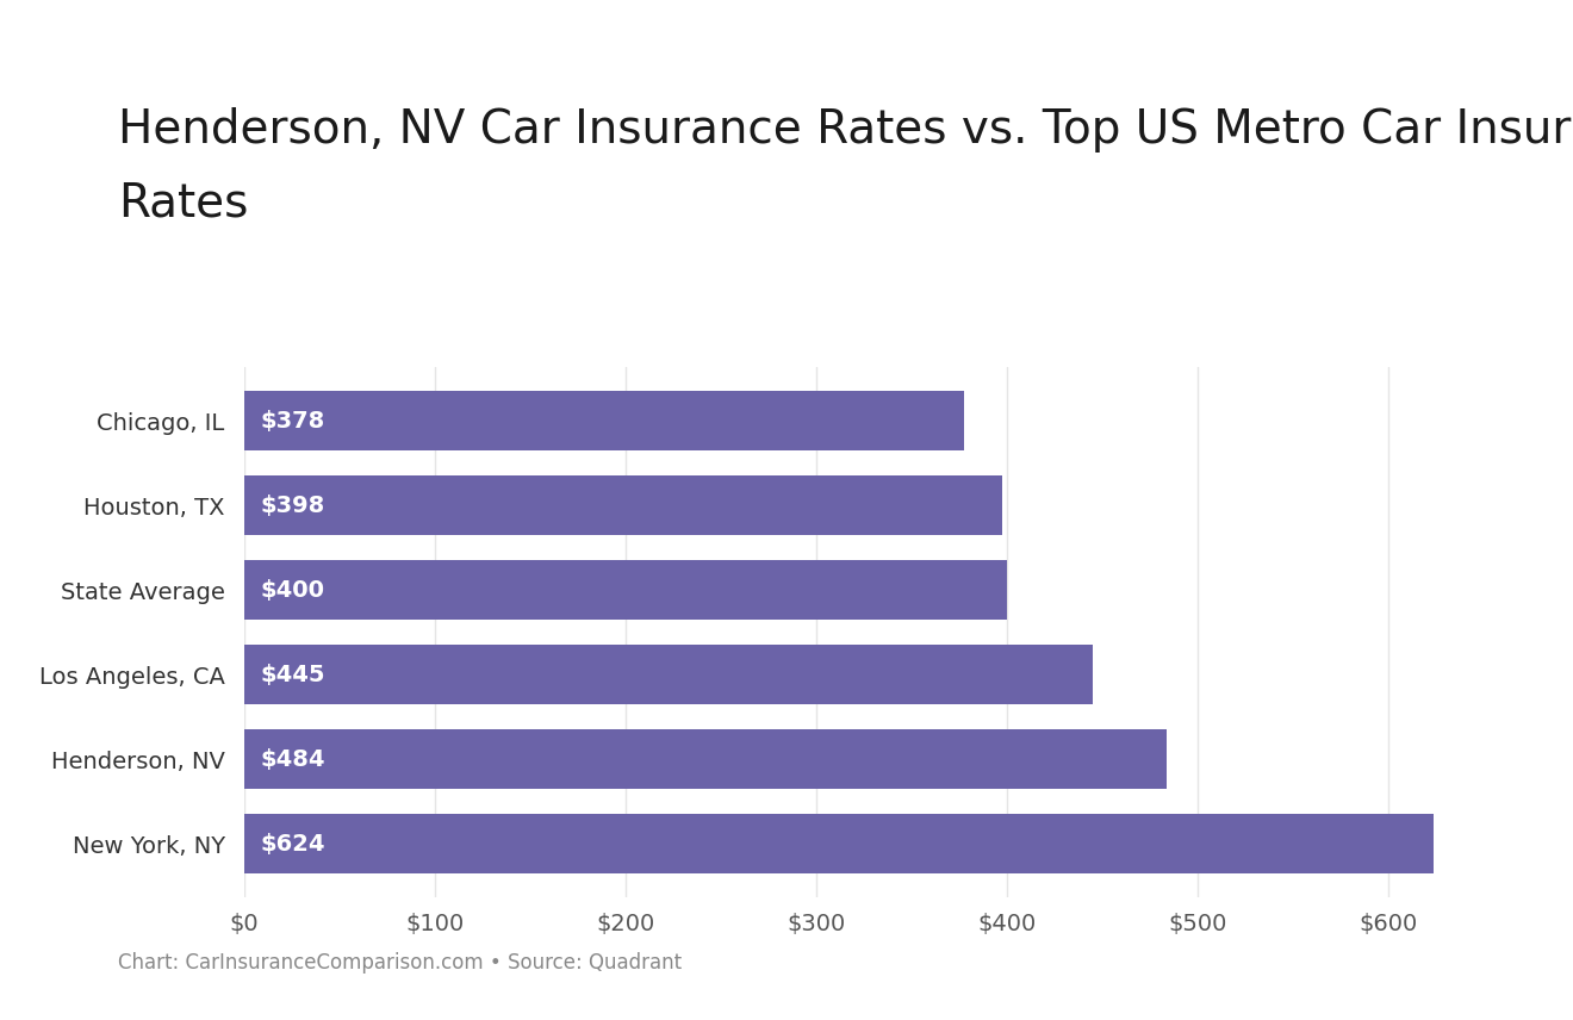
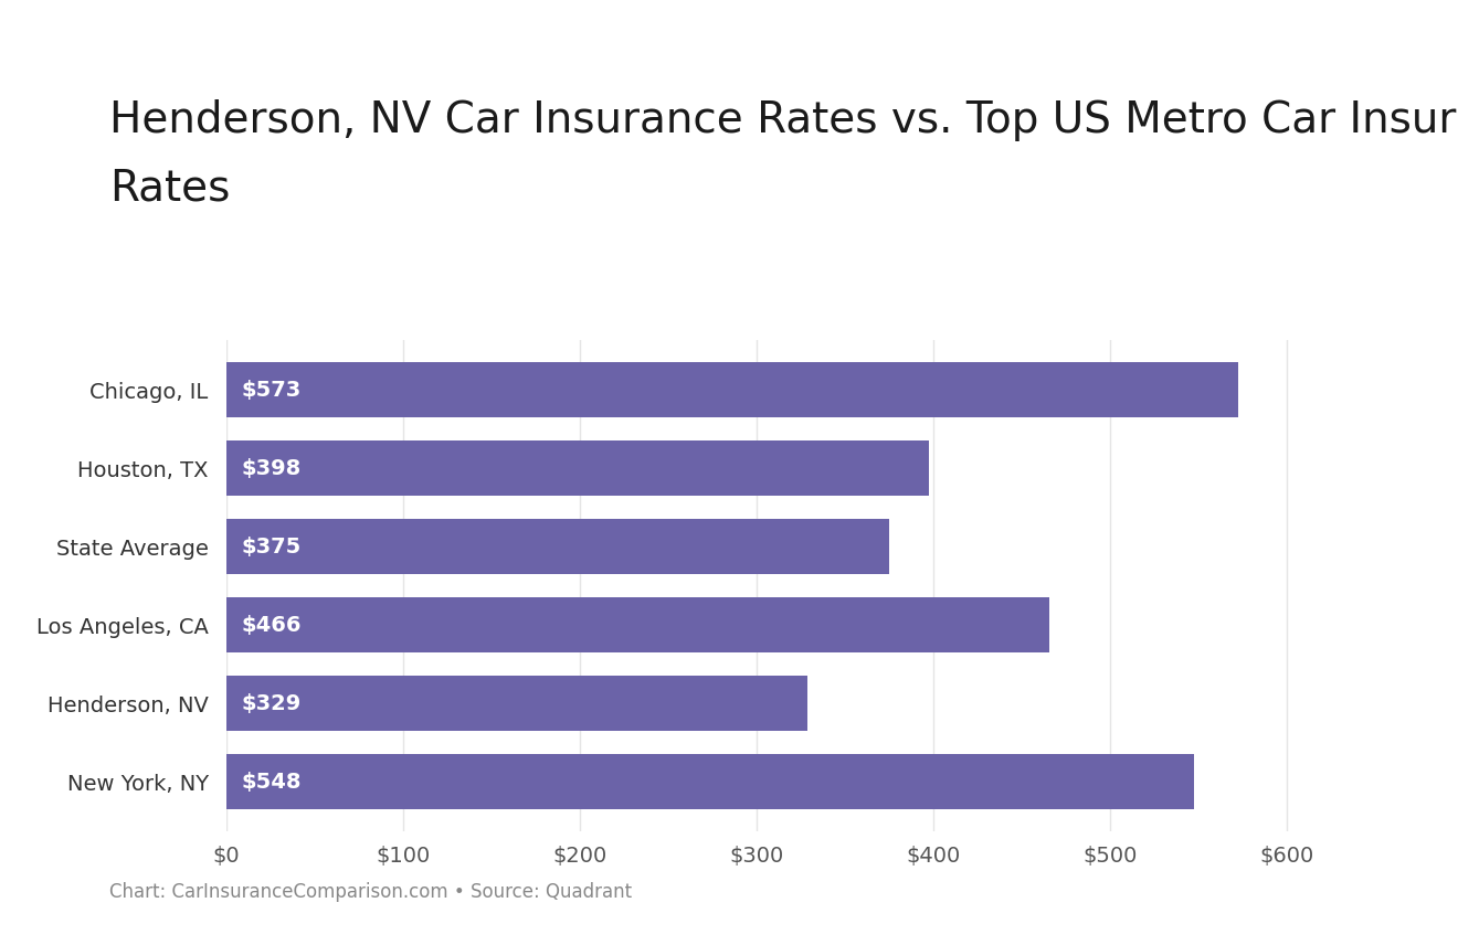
Chicago, IL: $378 -> $573
State Average: $400 -> $375
Los Angeles, CA: $445 -> $466
Henderson, NV: $484 -> $329
New York, NY: $624 -> $548
